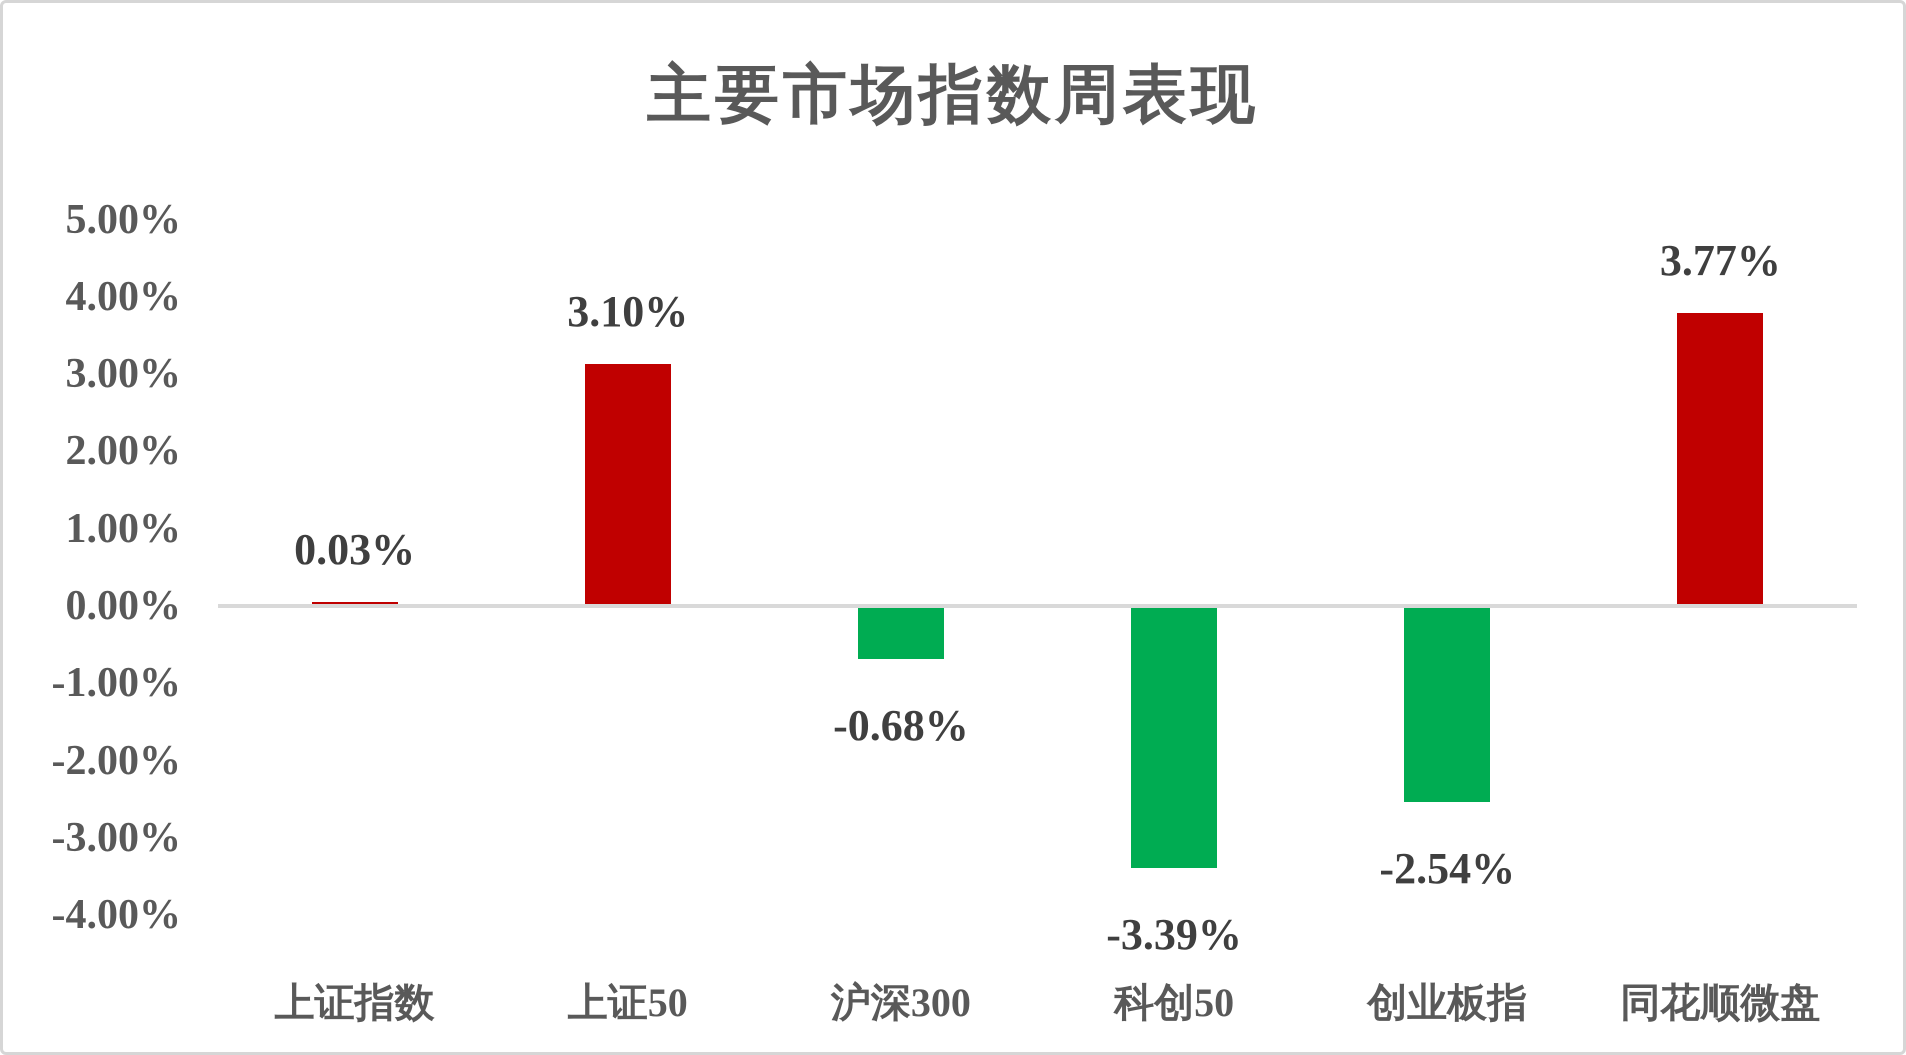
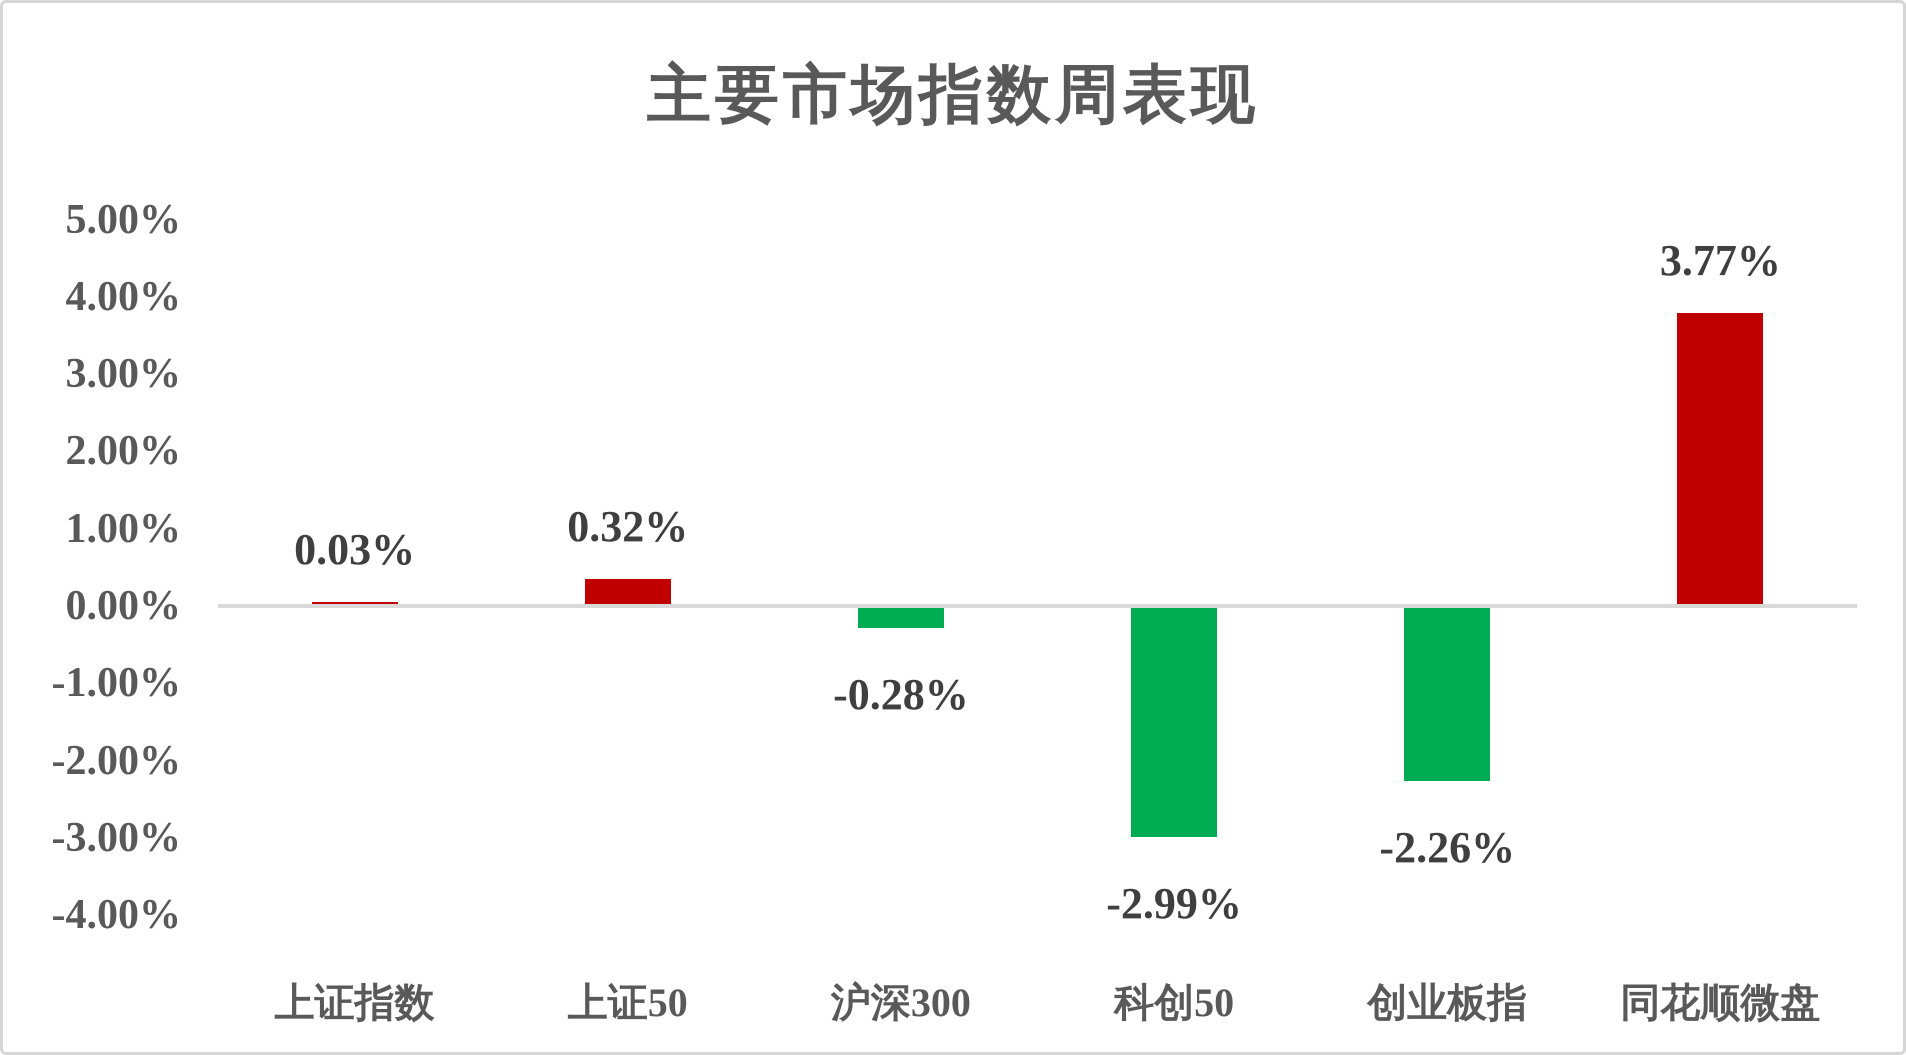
上证50: 3.10% -> 0.32%
沪深300: -0.68% -> -0.28%
科创50: -3.39% -> -2.99%
创业板指: -2.54% -> -2.26%
